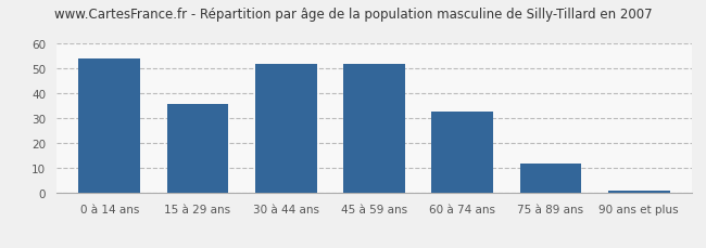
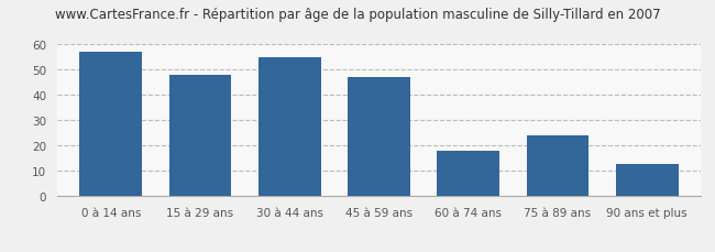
0 à 14 ans: 54 -> 57
15 à 29 ans: 36 -> 48
30 à 44 ans: 52 -> 55
45 à 59 ans: 52 -> 47
60 à 74 ans: 33 -> 18
75 à 89 ans: 12 -> 24
90 ans et plus: 1 -> 13
